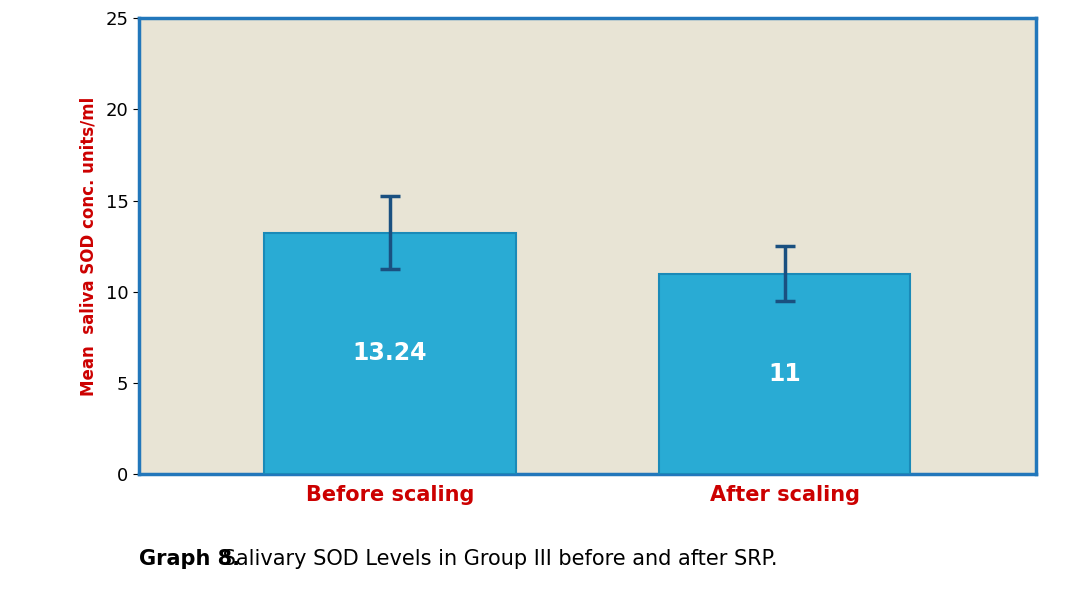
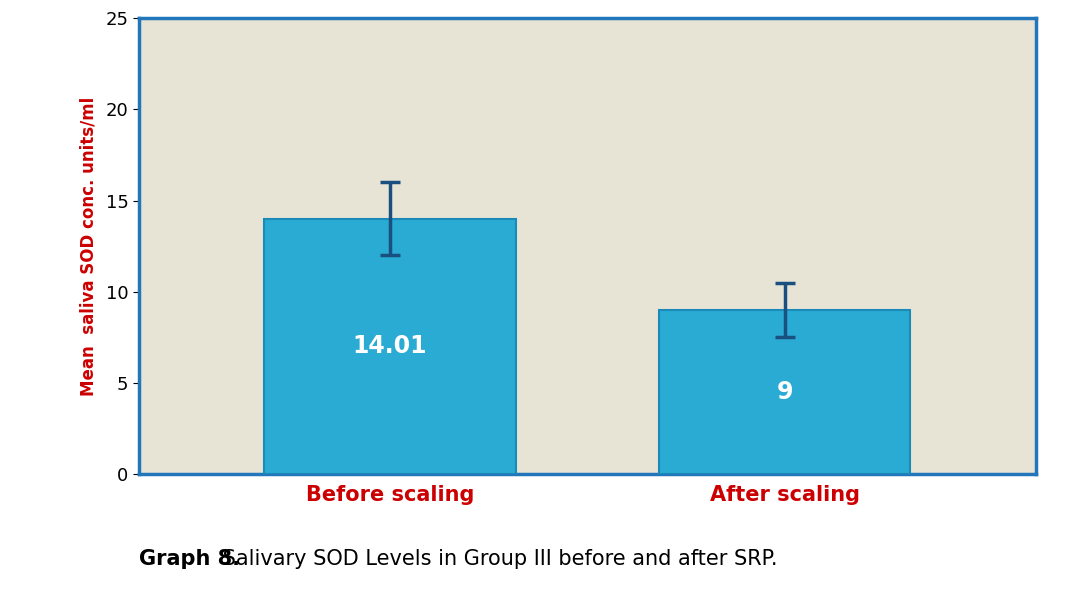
Before scaling: 13.24 -> 14.01
After scaling: 11 -> 9
